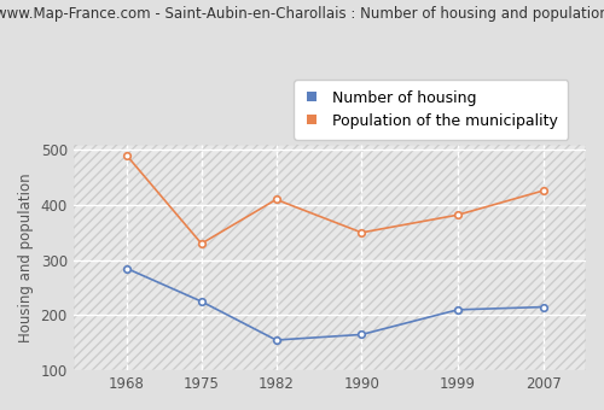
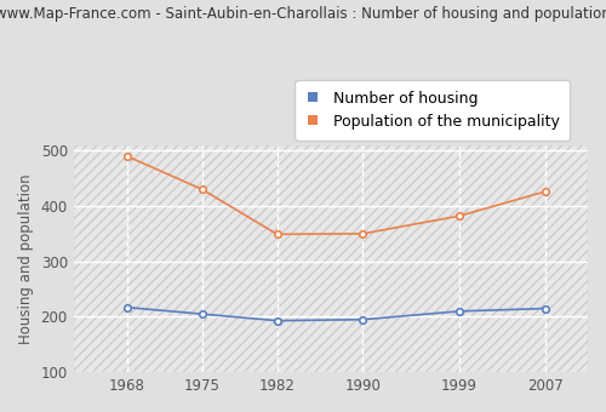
Number of housing/1968: 285 -> 217
Number of housing/1975: 225 -> 205
Population of the municipality/1975: 330 -> 430
Number of housing/1982: 155 -> 193
Population of the municipality/1982: 410 -> 349
Number of housing/1990: 165 -> 195
